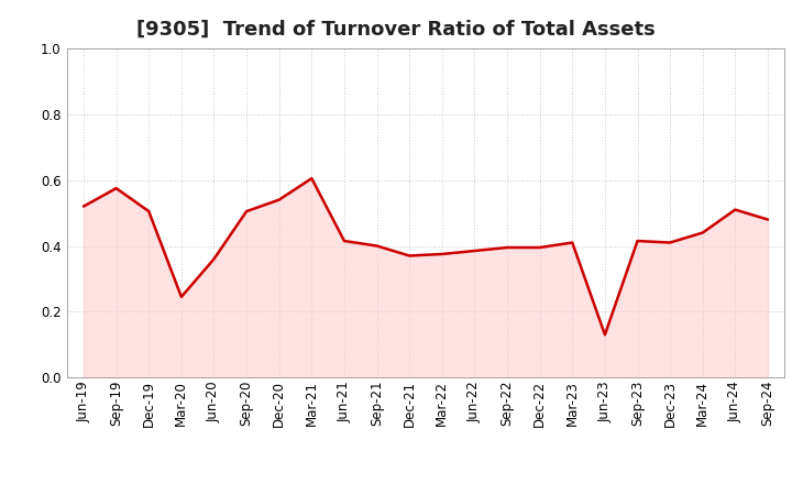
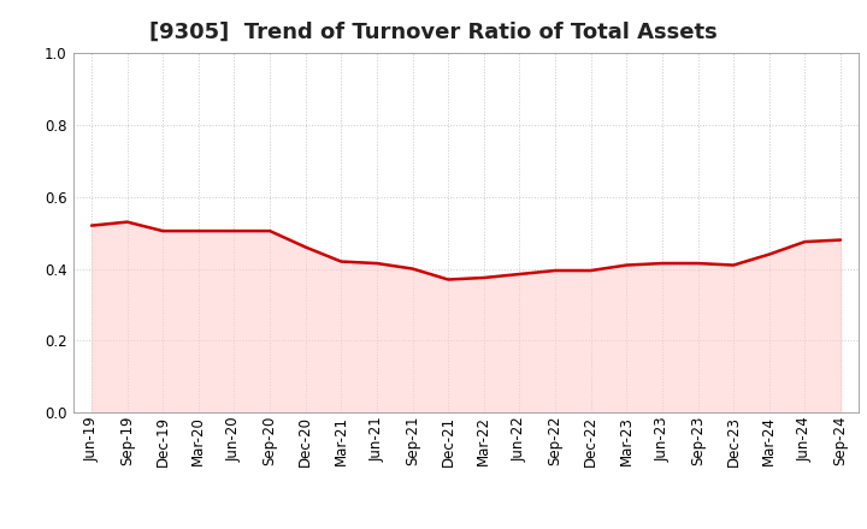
Sep-19: 0.575 -> 0.530
Mar-20: 0.245 -> 0.505
Jun-20: 0.360 -> 0.505
Dec-20: 0.540 -> 0.460
Mar-21: 0.605 -> 0.420
Jun-23: 0.130 -> 0.415
Jun-24: 0.510 -> 0.475
